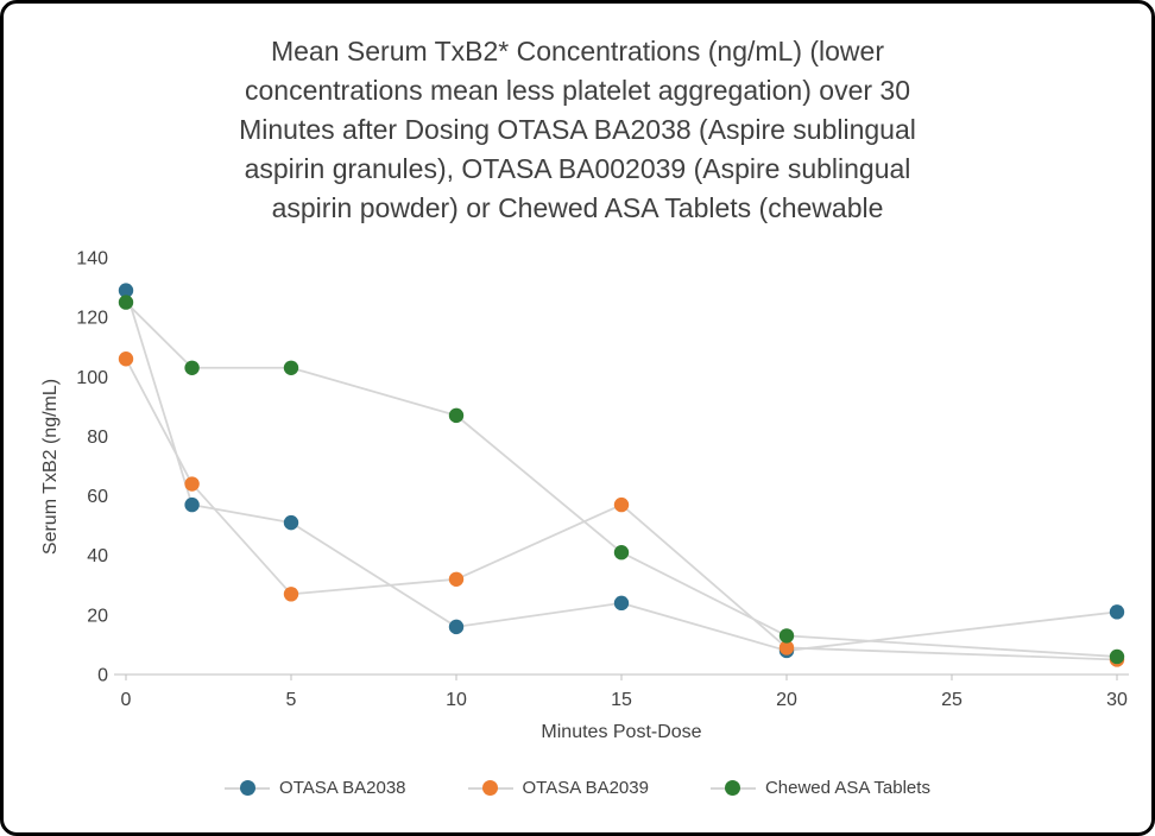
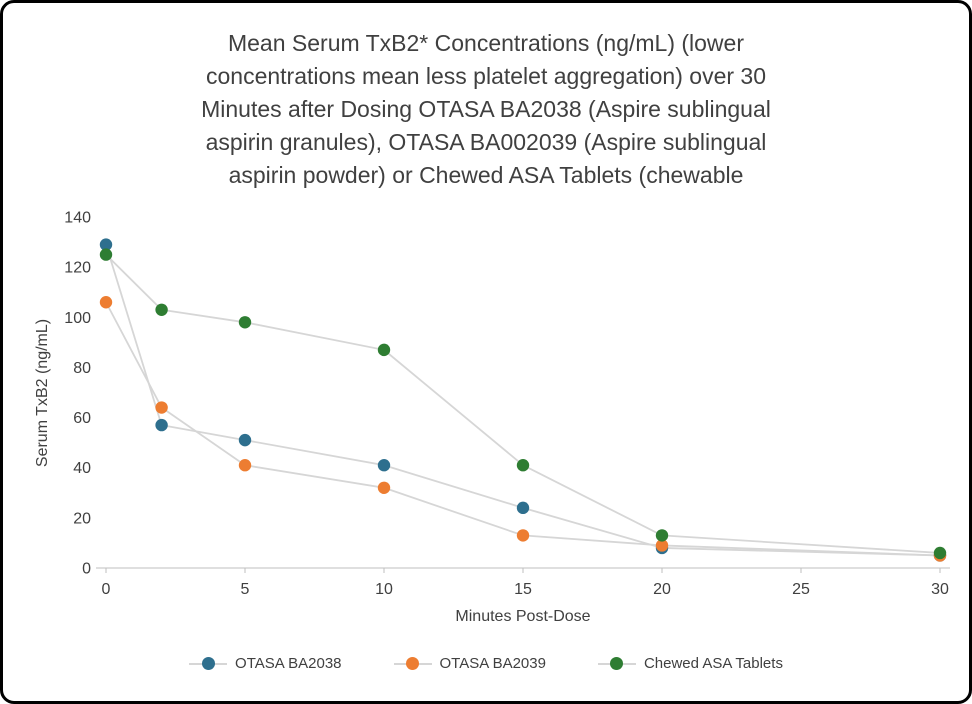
OTASA BA2039/5: 27 -> 41
Chewed ASA Tablets/5: 103 -> 98
OTASA BA2038/10: 16 -> 41
OTASA BA2039/15: 57 -> 13
OTASA BA2038/30: 21 -> 5
